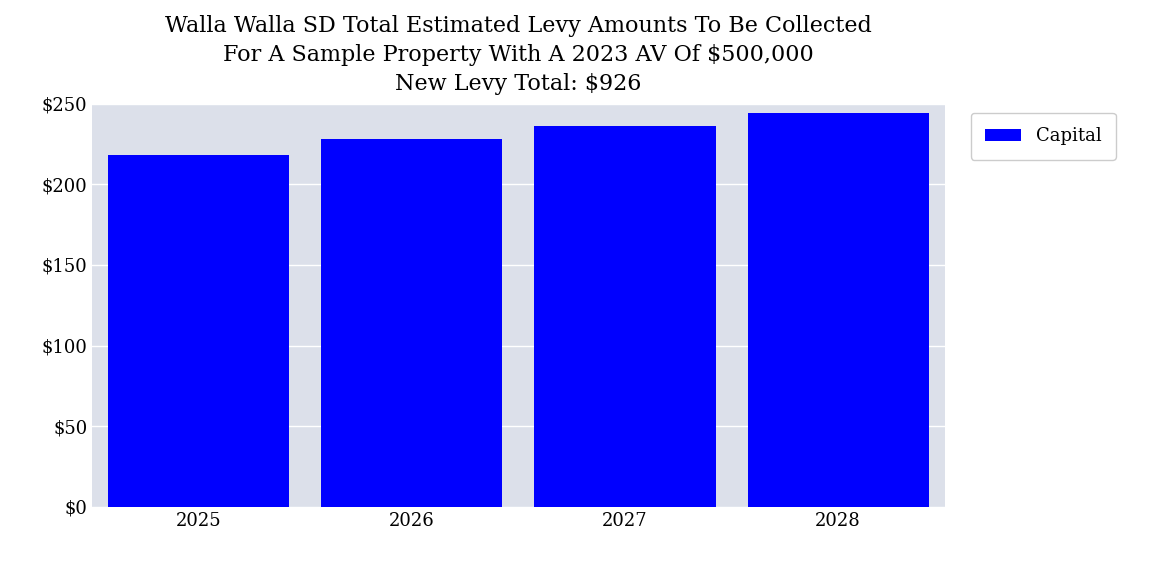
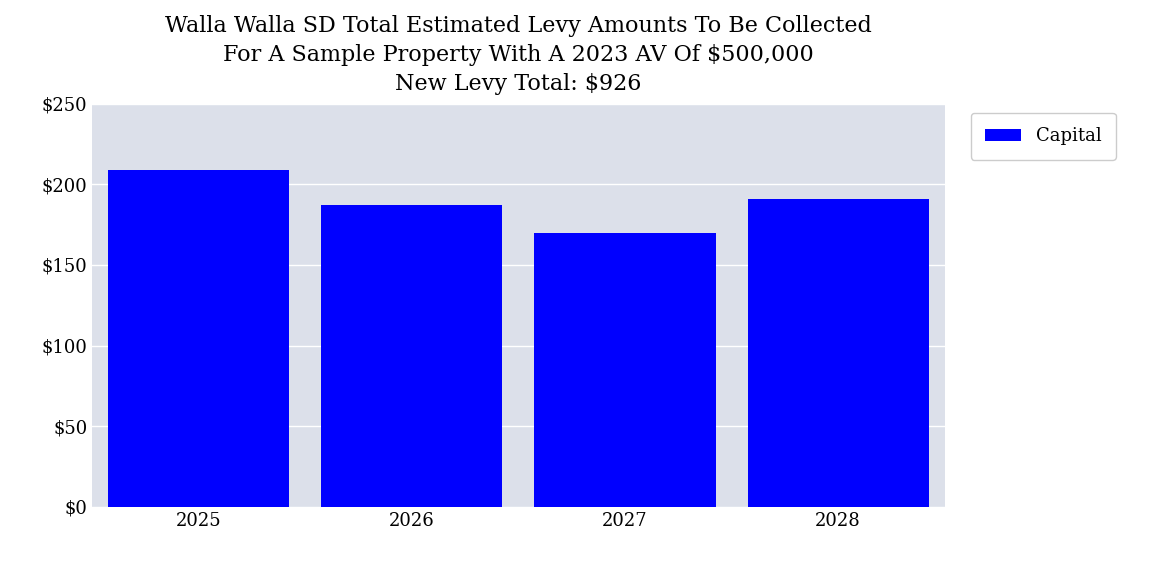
2025: $218 -> $209
2026: $228 -> $187
2027: $236 -> $170
2028: $244 -> $191
